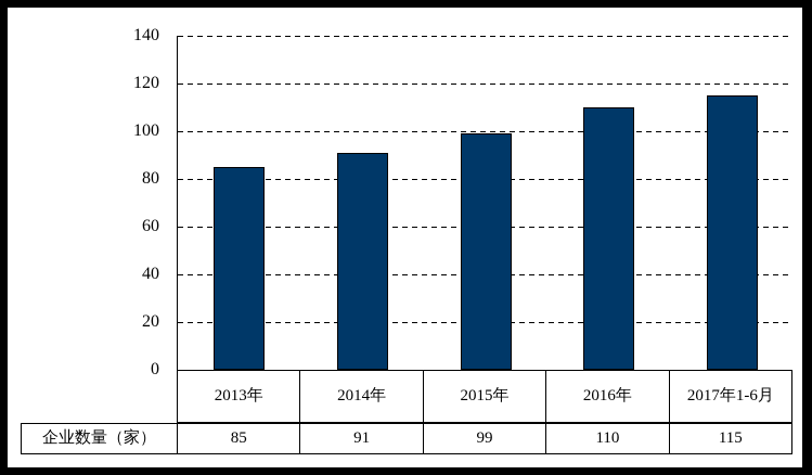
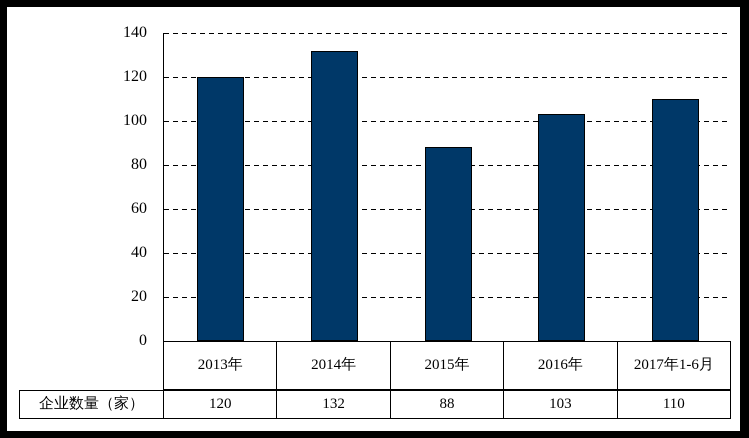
2013年: 85 -> 120
2014年: 91 -> 132
2015年: 99 -> 88
2016年: 110 -> 103
2017年1-6月: 115 -> 110
